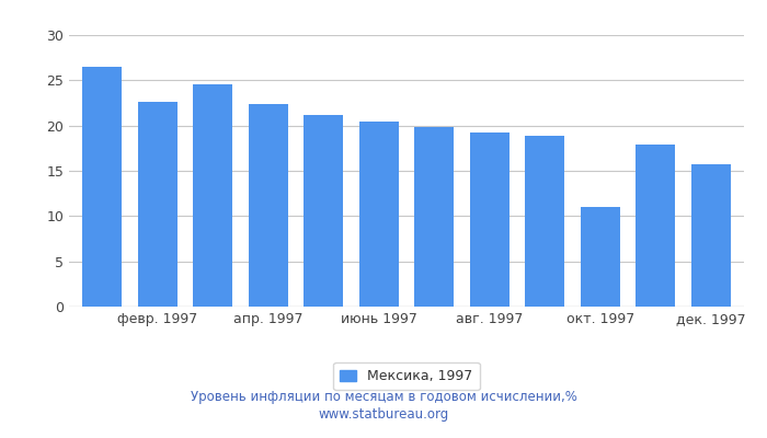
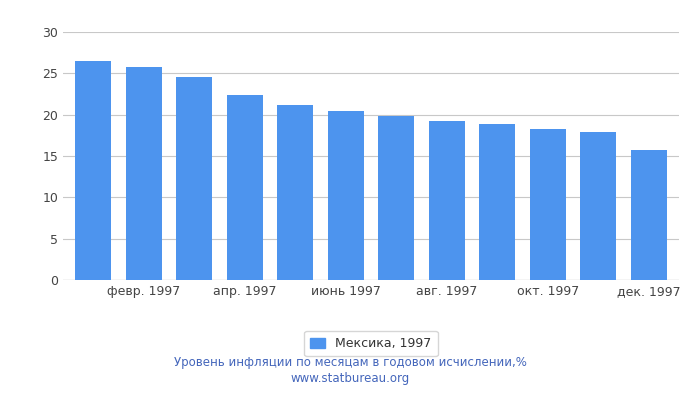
февр. 1997: 22.6 -> 25.8
окт. 1997: 11.0 -> 18.3
